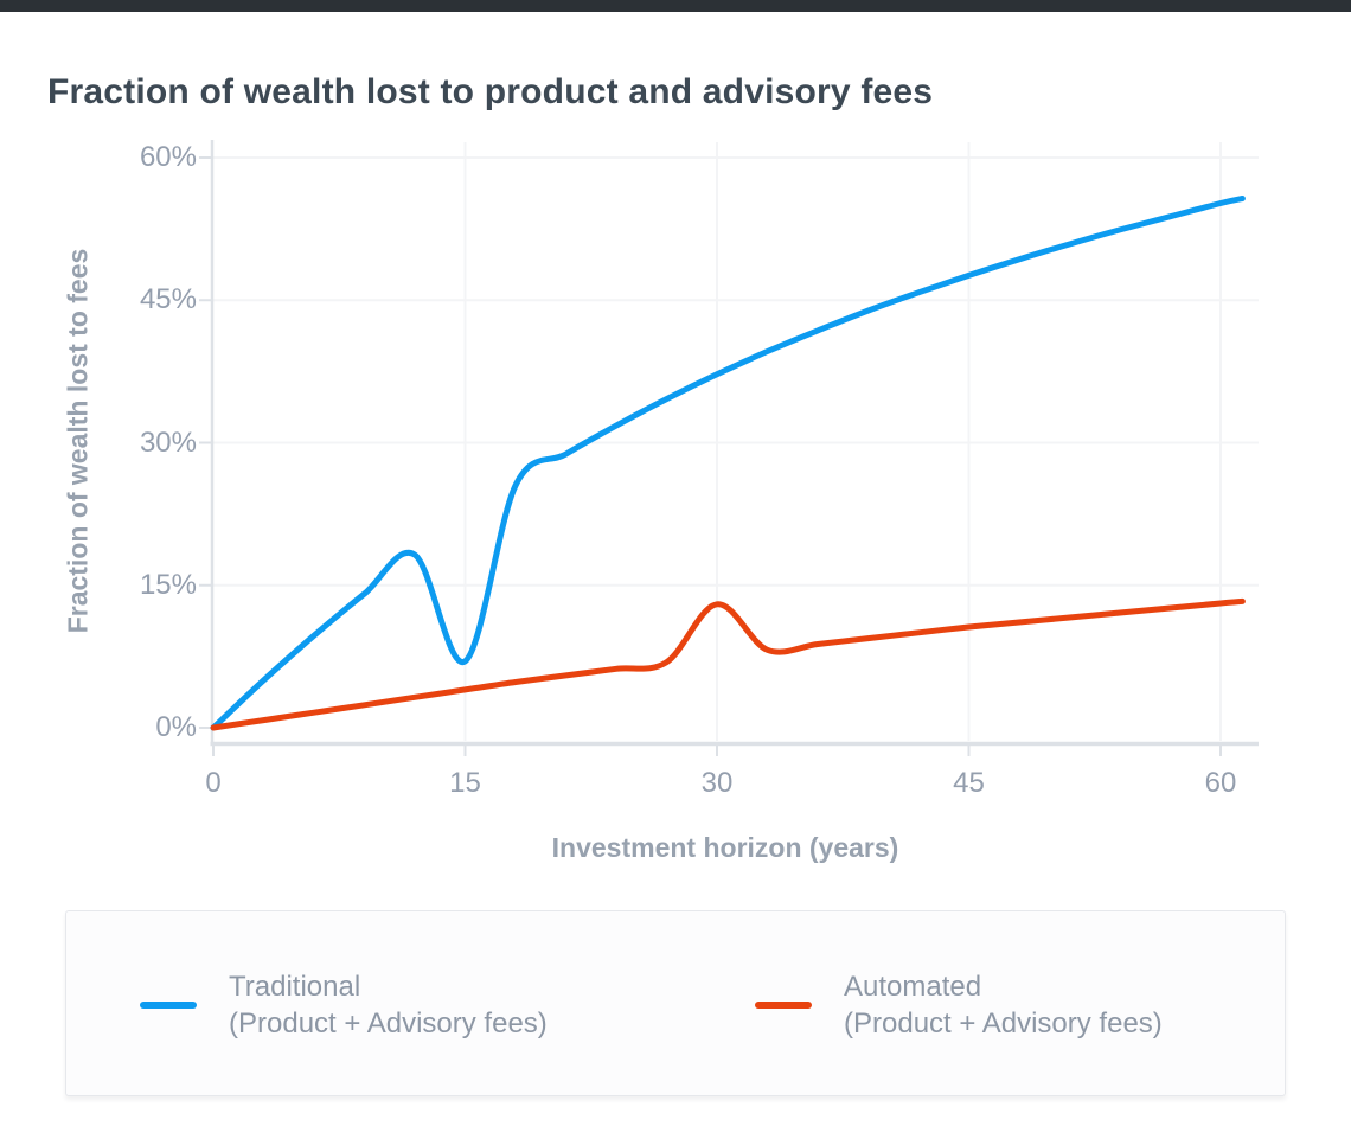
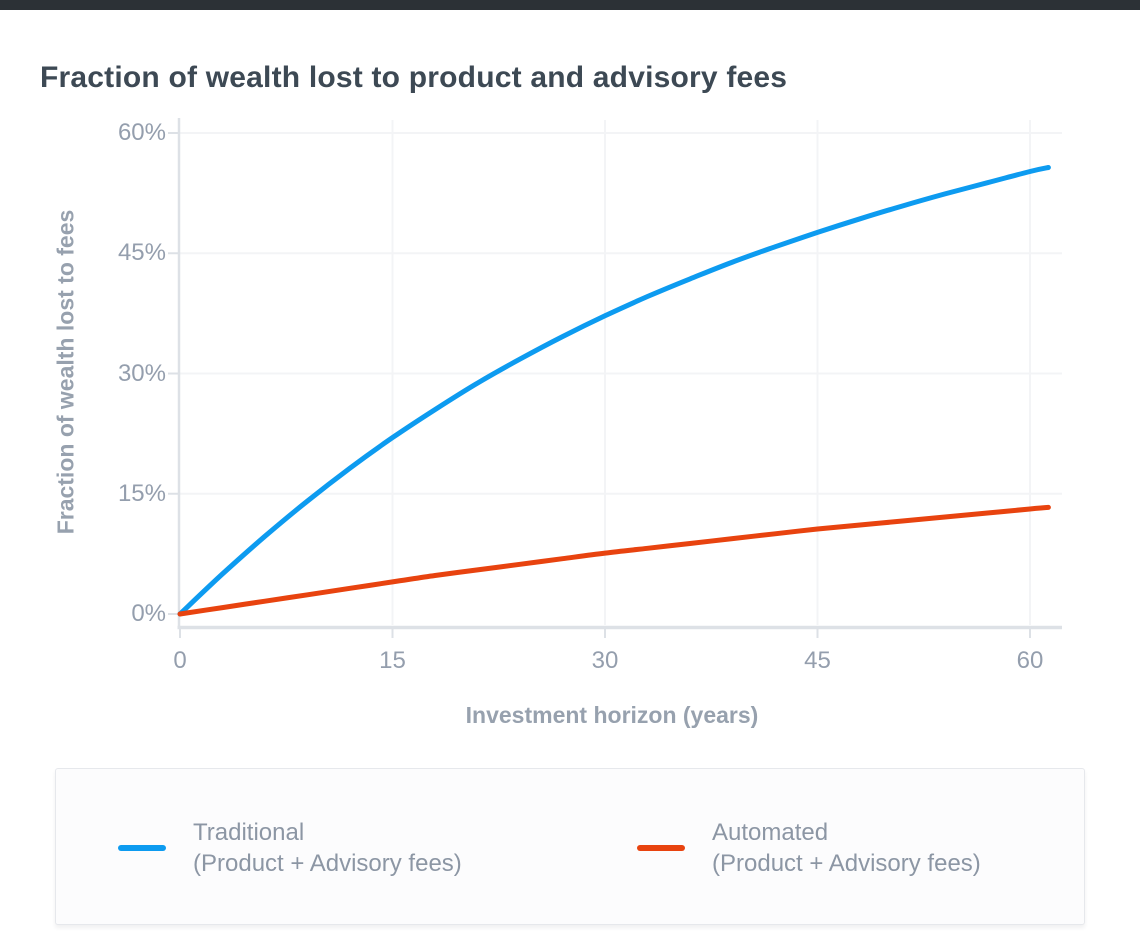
Traditional/15: 7% -> 22%
Automated/30: 13% -> 8%
